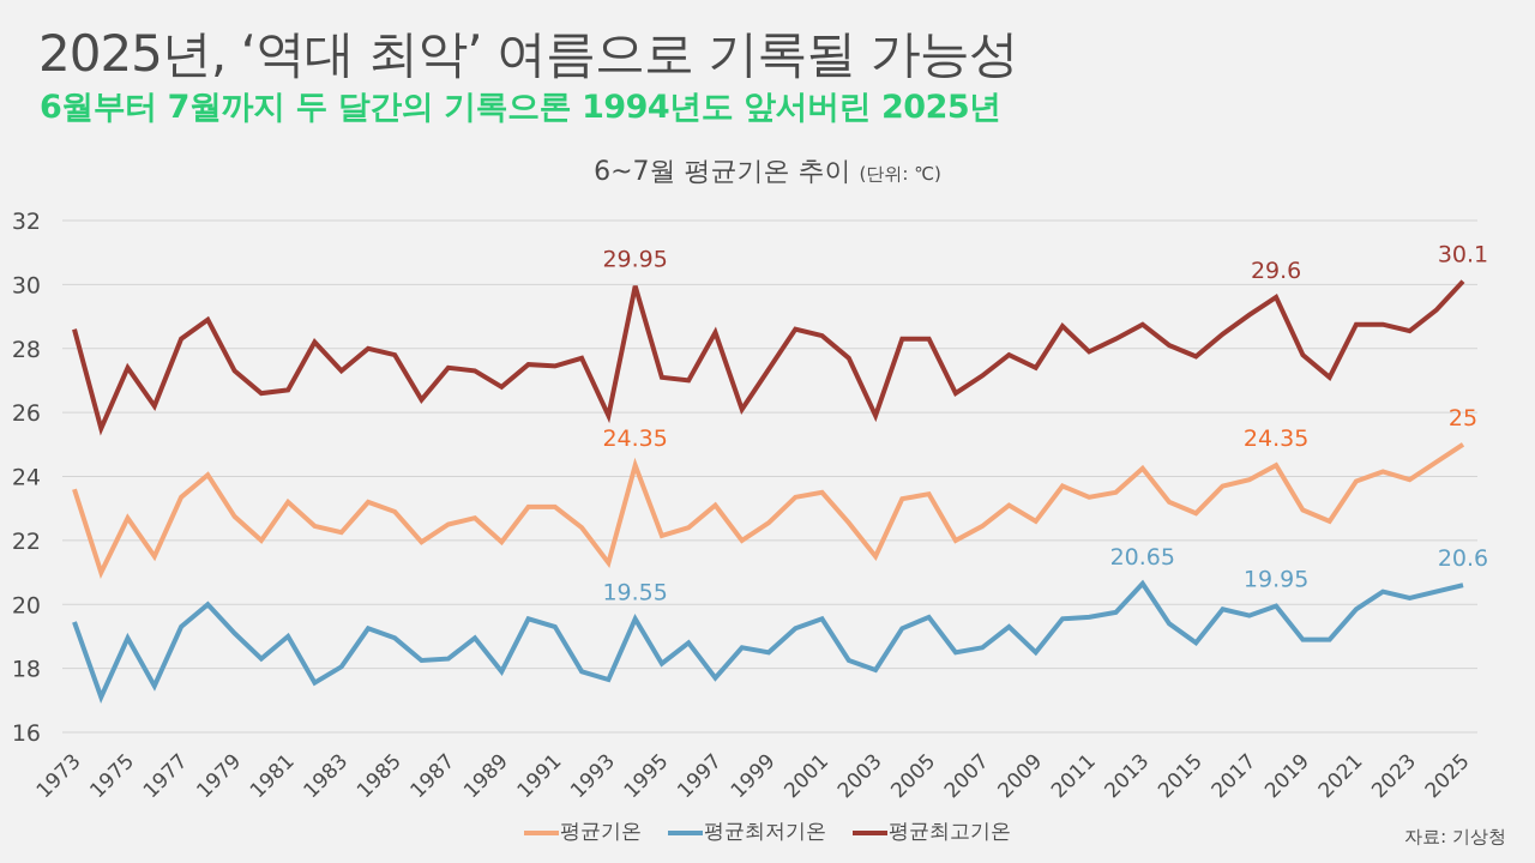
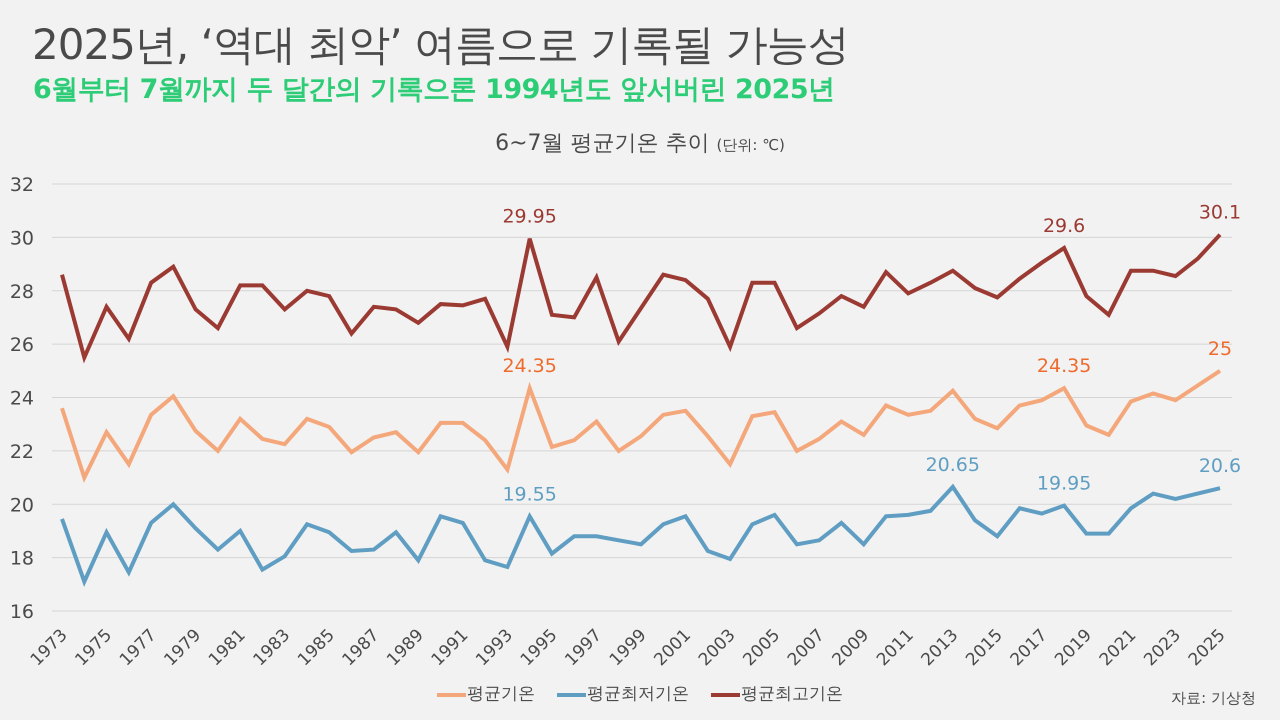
평균최고기온/1981: 26.7 -> 28.2
평균최저기온/1997: 17.7 -> 18.8
